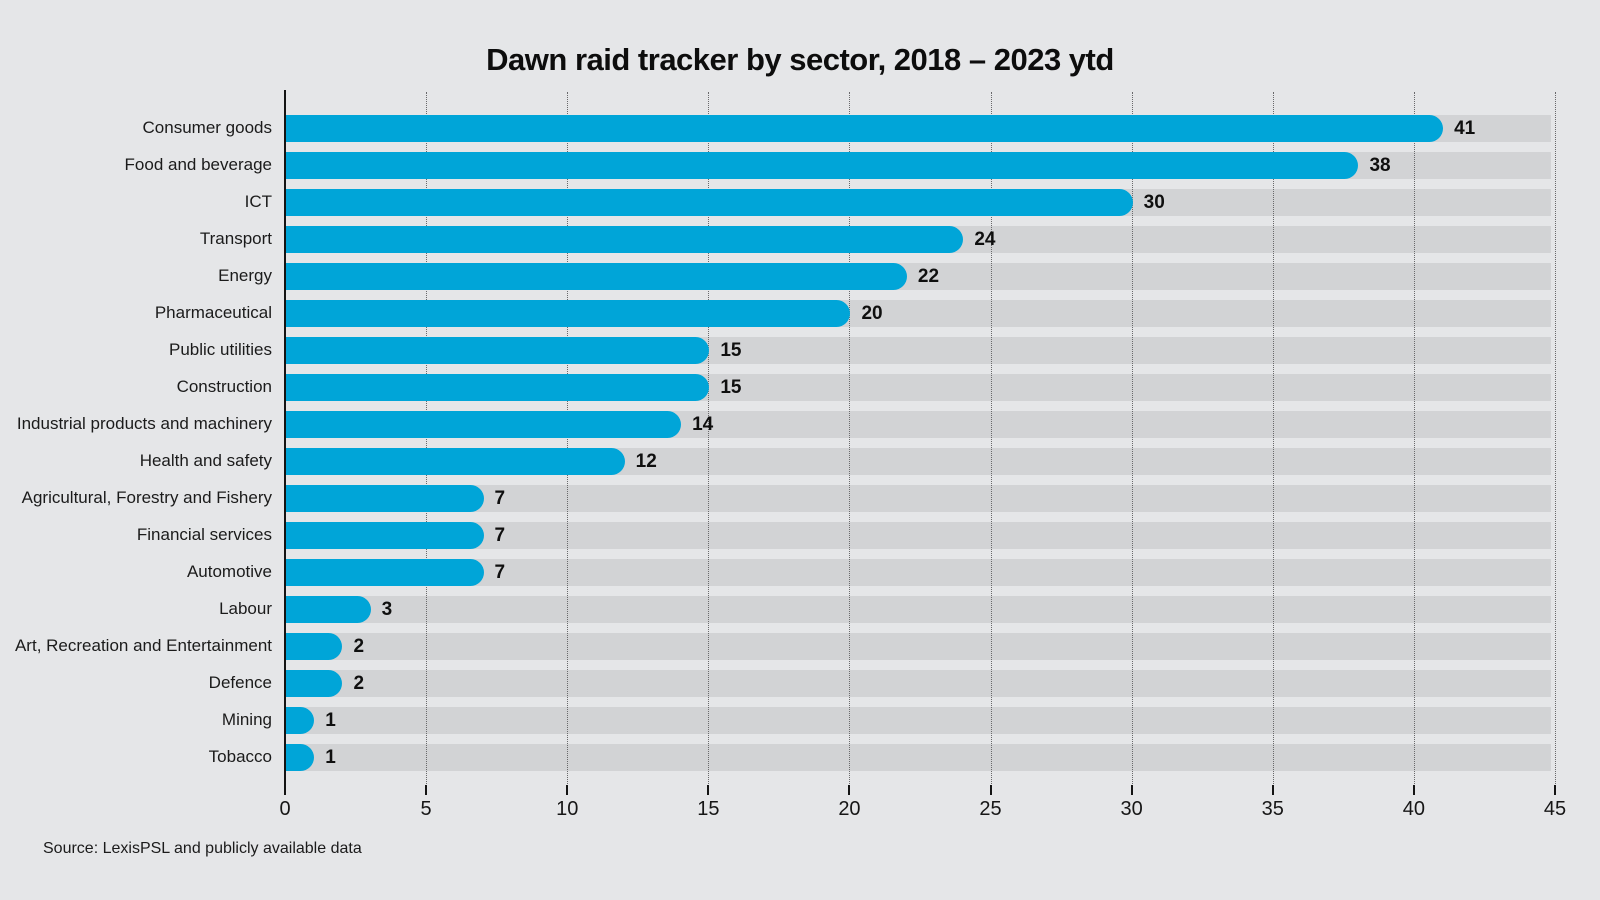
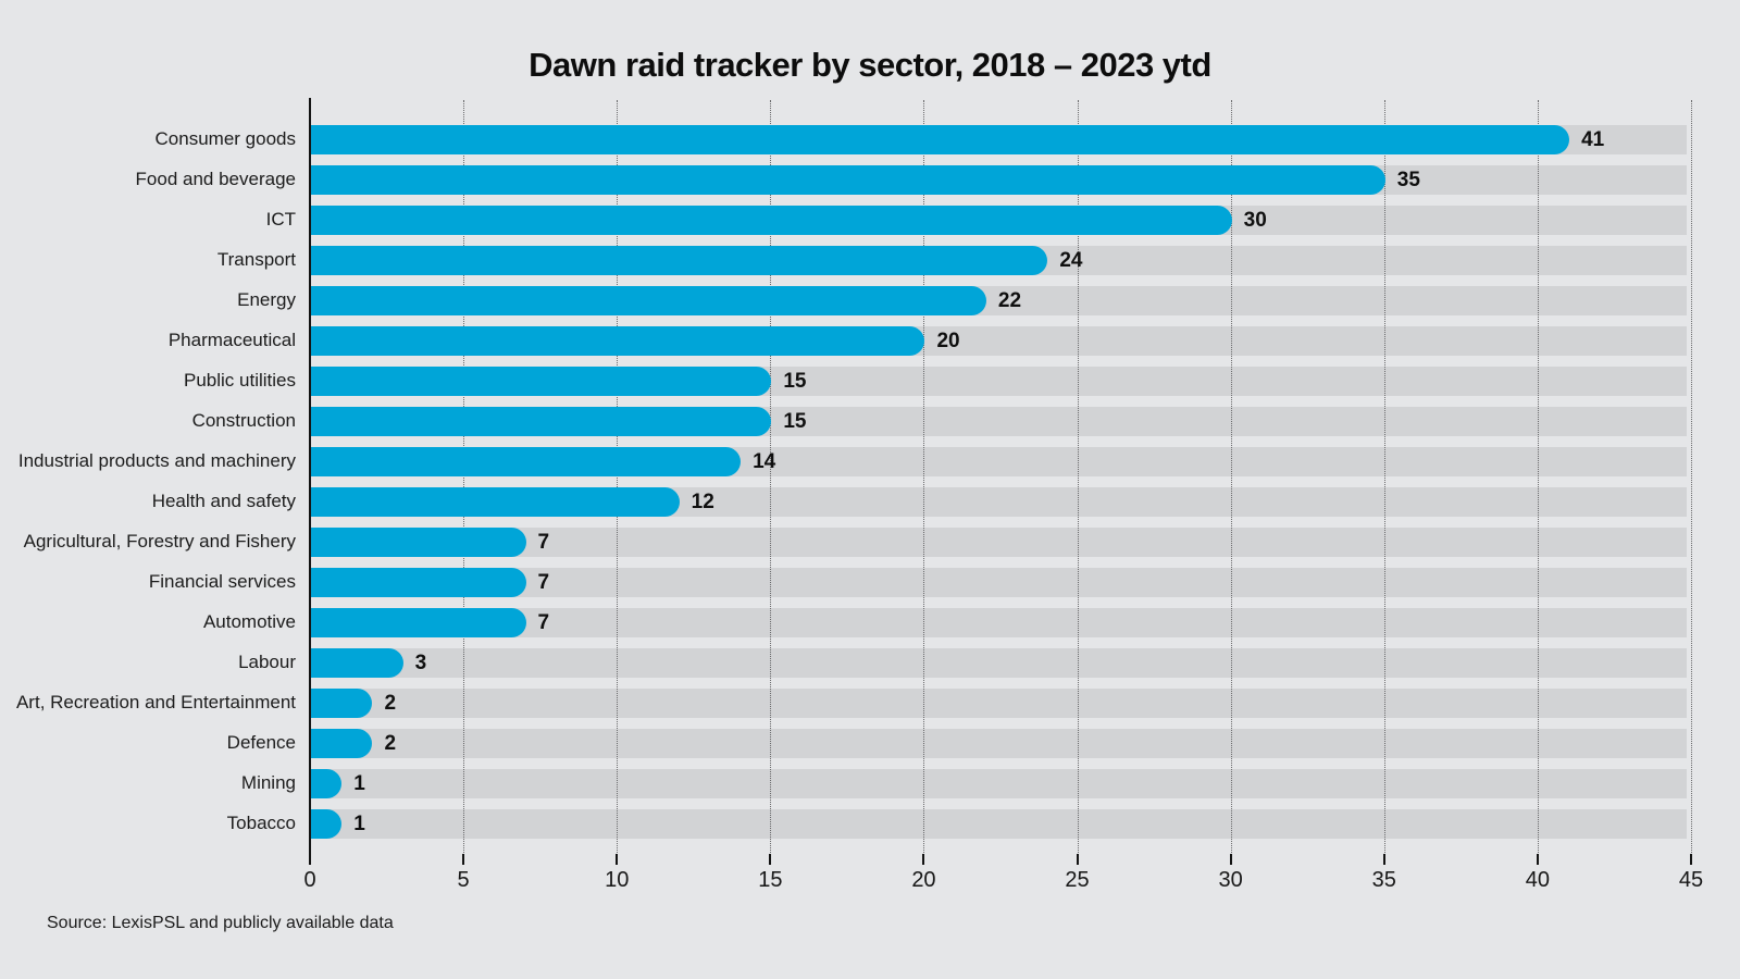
Food and beverage: 38 -> 35
